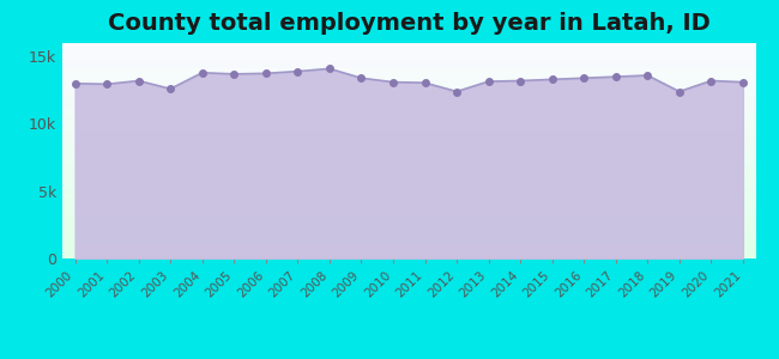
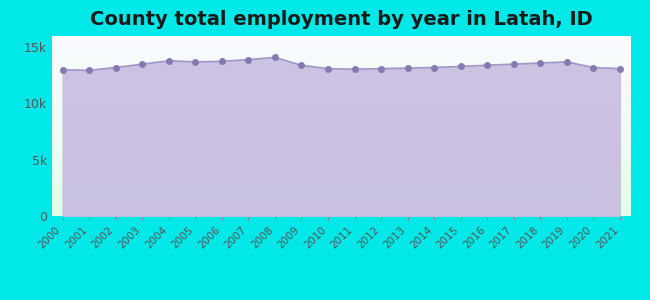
2003: 12.6k -> 13.5k
2012: 12.4k -> 13.1k
2019: 12.4k -> 13.7k
